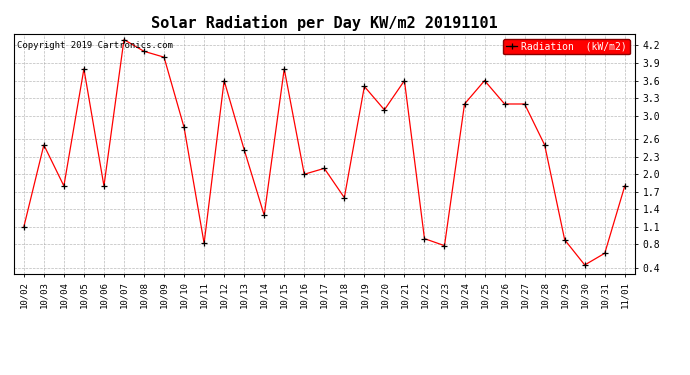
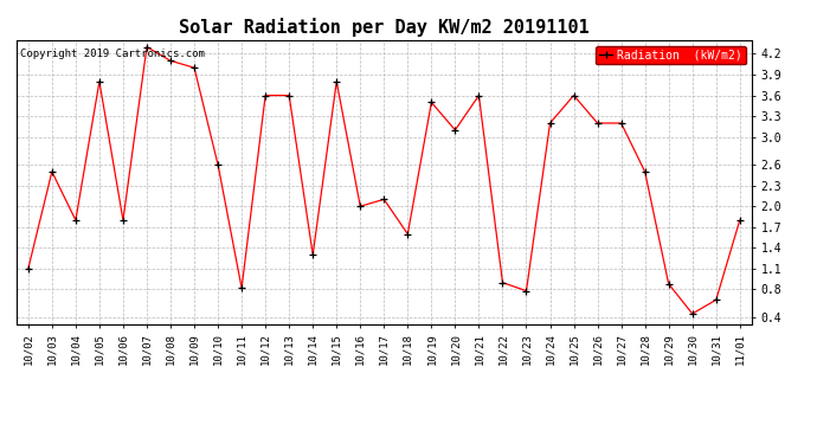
10/10: 2.80 -> 2.60
10/13: 2.42 -> 3.60
